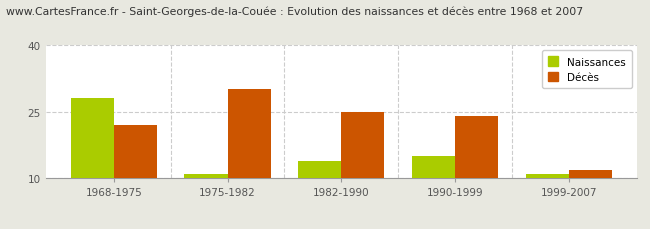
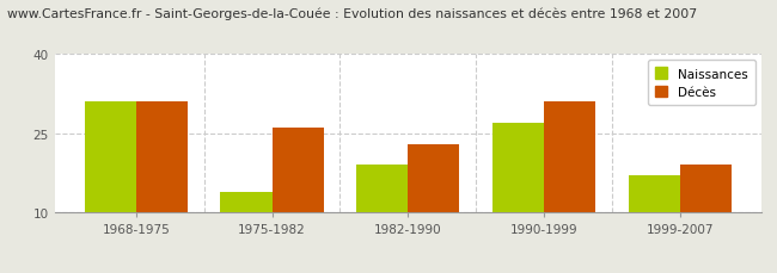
Naissances/1968-1975: 28 -> 31
Décès/1968-1975: 22 -> 31
Naissances/1975-1982: 11 -> 14
Décès/1975-1982: 30 -> 26
Naissances/1982-1990: 14 -> 19
Décès/1982-1990: 25 -> 23
Naissances/1990-1999: 15 -> 27
Décès/1990-1999: 24 -> 31
Naissances/1999-2007: 11 -> 17
Décès/1999-2007: 12 -> 19
